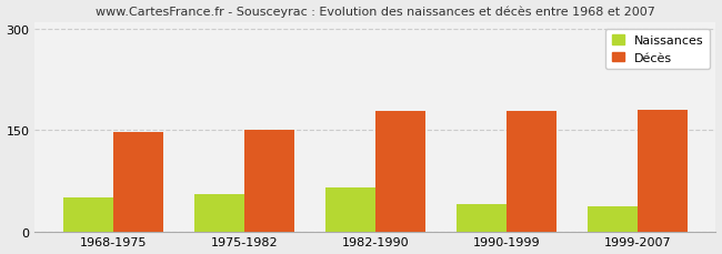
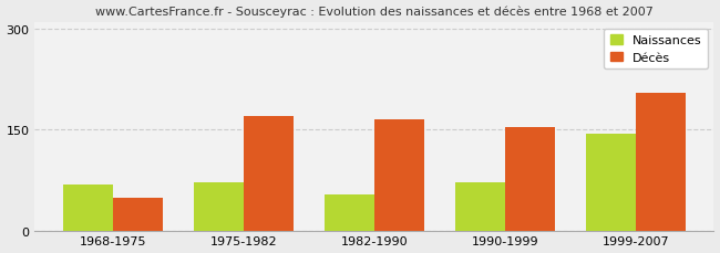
Naissances/1968-1975: 50 -> 68
Décès/1968-1975: 147 -> 48
Naissances/1975-1982: 55 -> 72
Décès/1975-1982: 150 -> 170
Naissances/1982-1990: 65 -> 54
Décès/1982-1990: 178 -> 166
Naissances/1990-1999: 40 -> 72
Décès/1990-1999: 178 -> 154
Naissances/1999-2007: 37 -> 144
Décès/1999-2007: 180 -> 204
